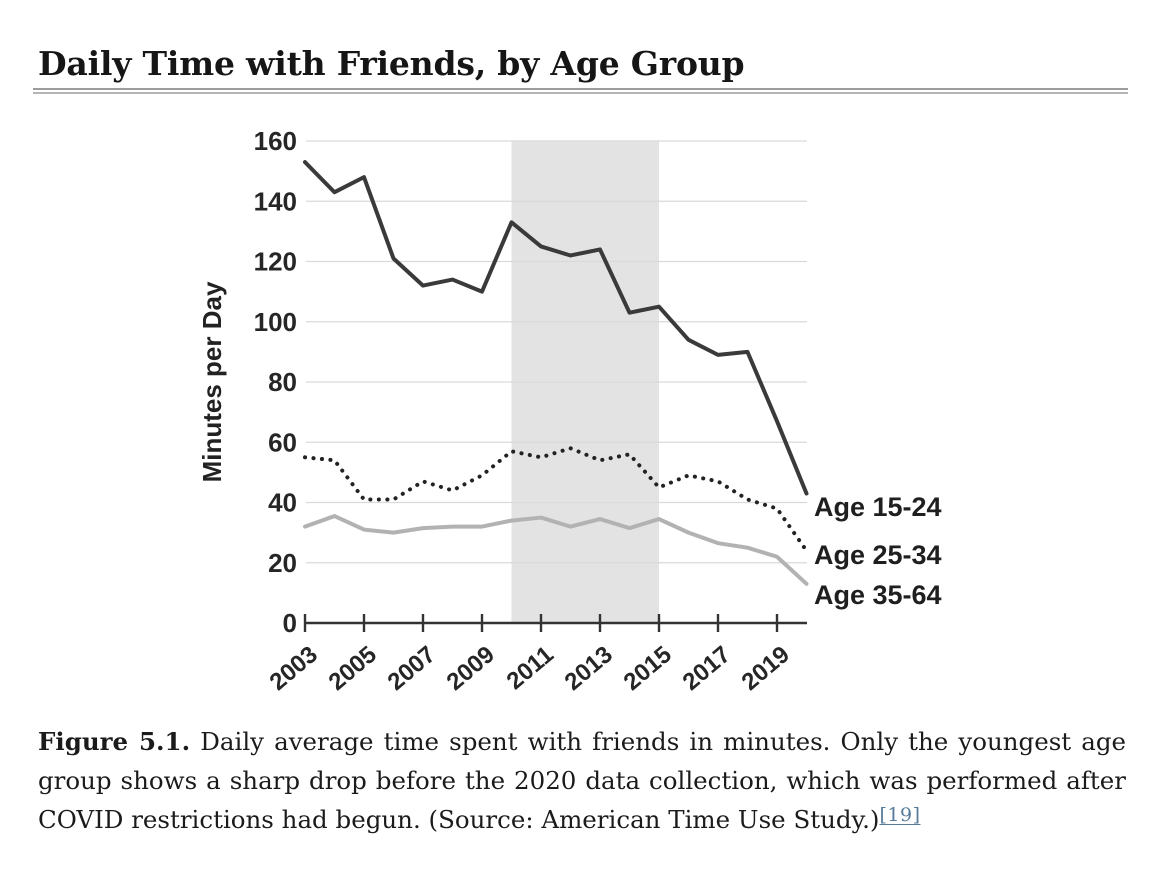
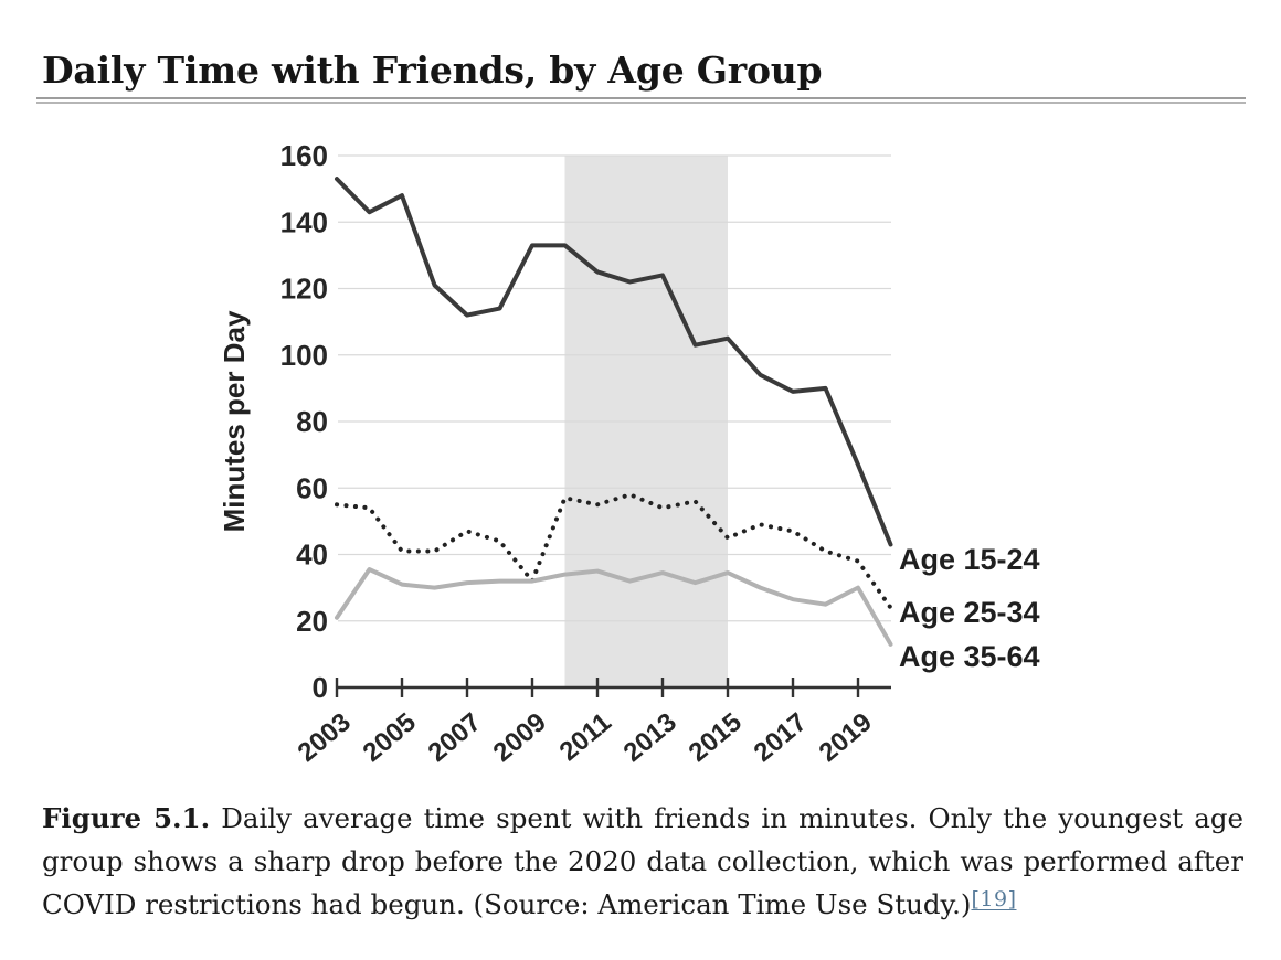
Age 35-64/2003: 32 -> 21
Age 15-24/2009: 110 -> 133
Age 25-34/2009: 49 -> 32
Age 35-64/2019: 22 -> 30
